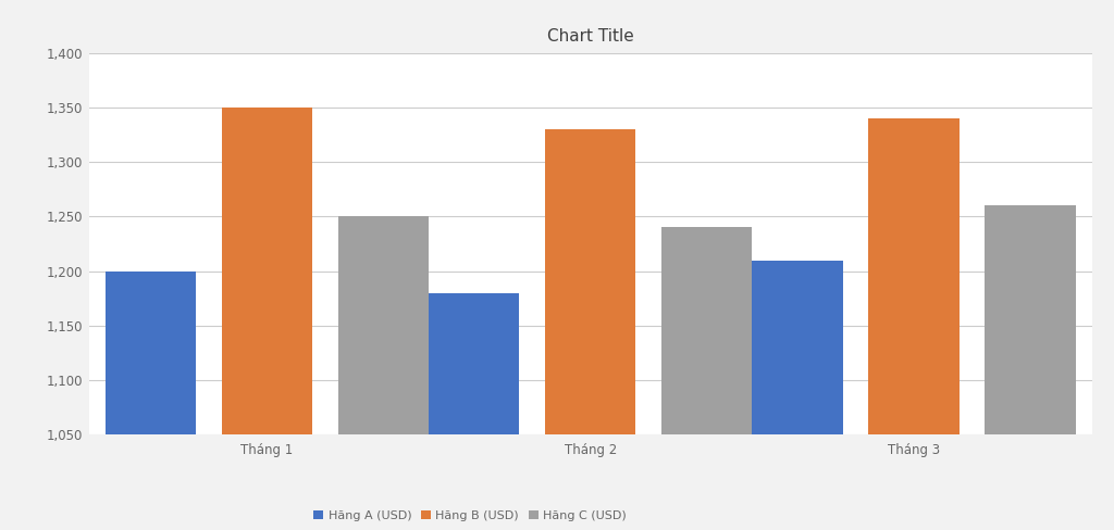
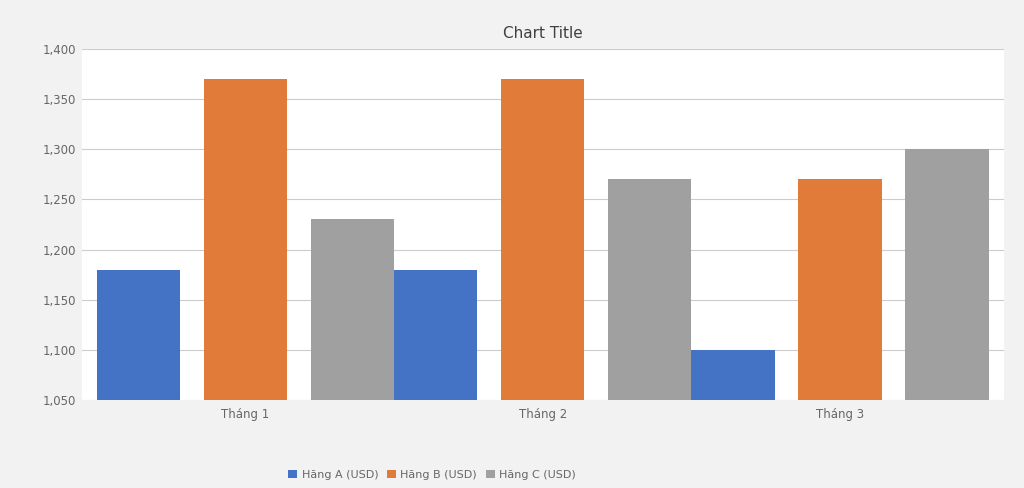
Hãng A (USD)/Tháng 1: 1,200 -> 1,180
Hãng B (USD)/Tháng 1: 1,350 -> 1,370
Hãng C (USD)/Tháng 1: 1,250 -> 1,230
Hãng B (USD)/Tháng 2: 1,330 -> 1,370
Hãng C (USD)/Tháng 2: 1,240 -> 1,270
Hãng A (USD)/Tháng 3: 1,210 -> 1,100
Hãng B (USD)/Tháng 3: 1,340 -> 1,270
Hãng C (USD)/Tháng 3: 1,260 -> 1,300
